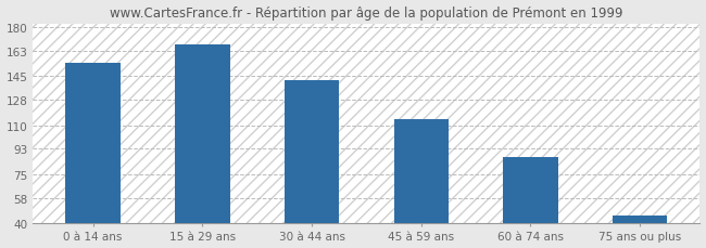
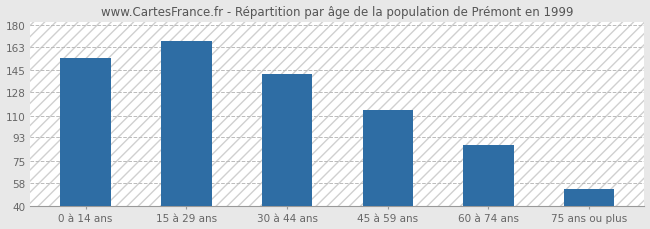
75 ans ou plus: 45 -> 53
